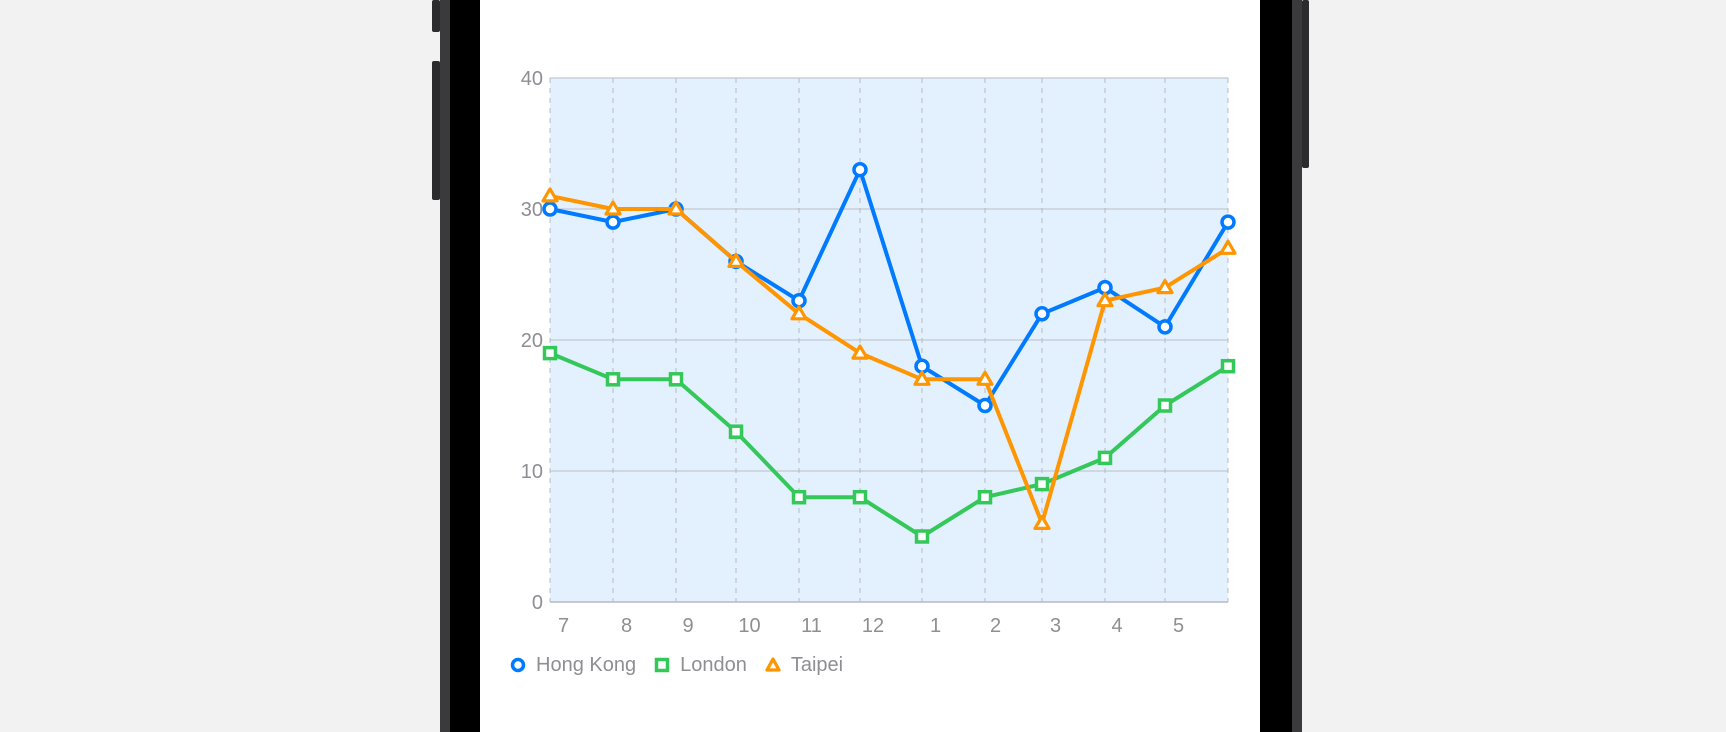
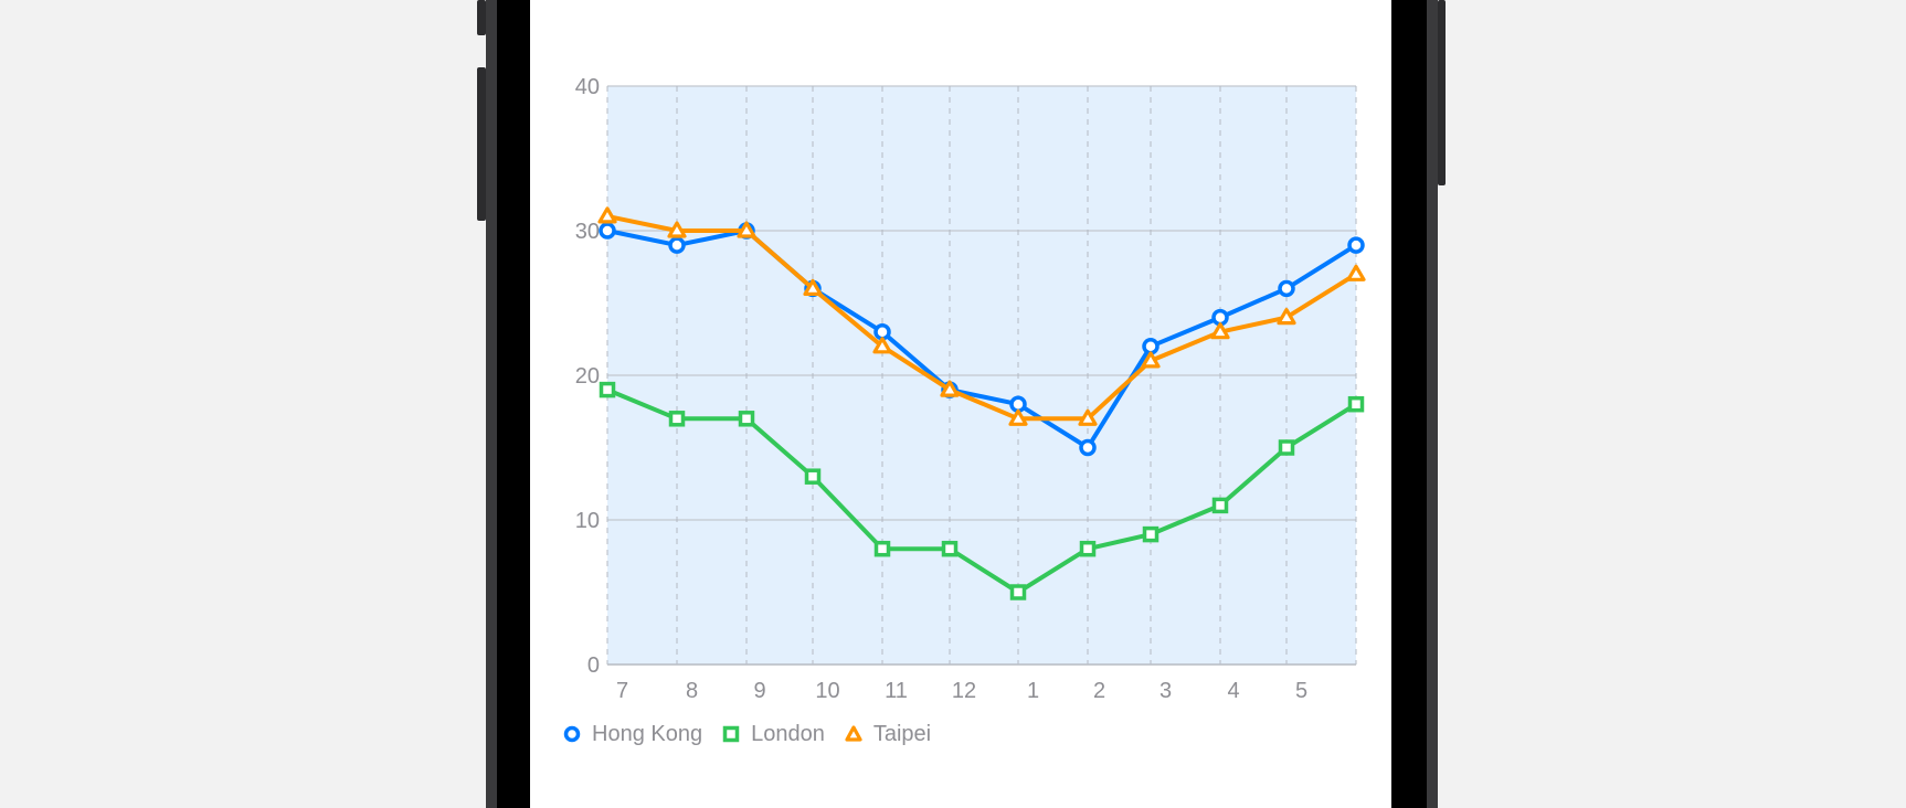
Hong Kong/12: 33 -> 19
Taipei/3: 6 -> 21
Hong Kong/5: 21 -> 26
